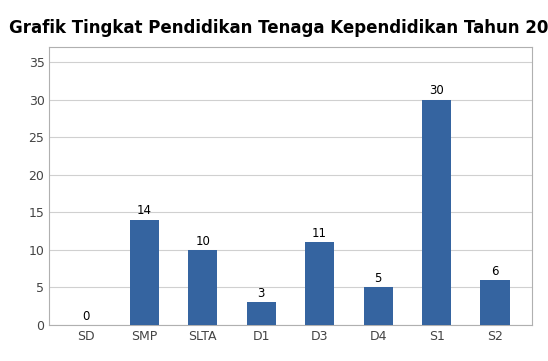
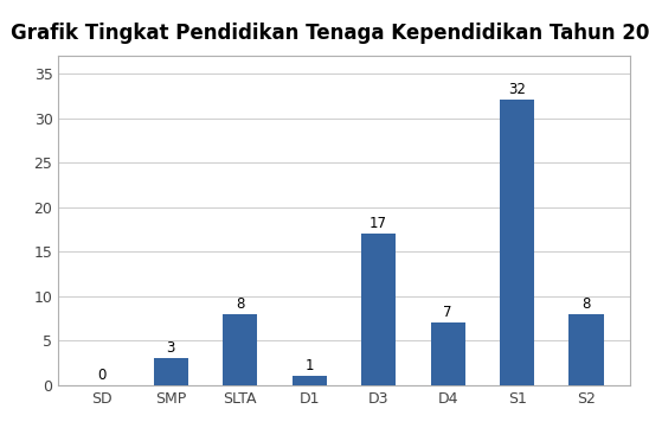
SMP: 14 -> 3
SLTA: 10 -> 8
D1: 3 -> 1
D3: 11 -> 17
D4: 5 -> 7
S1: 30 -> 32
S2: 6 -> 8
